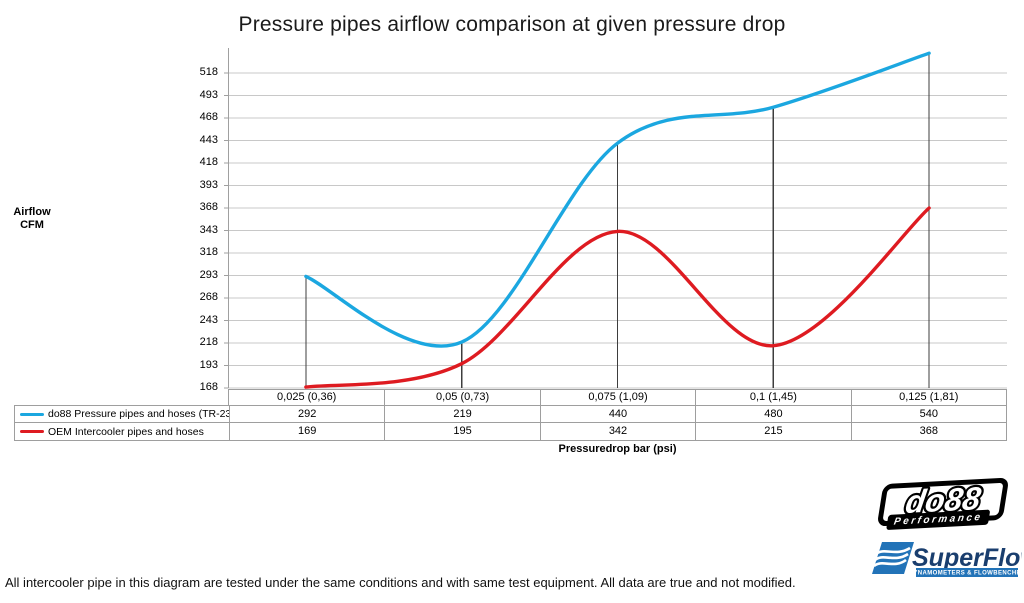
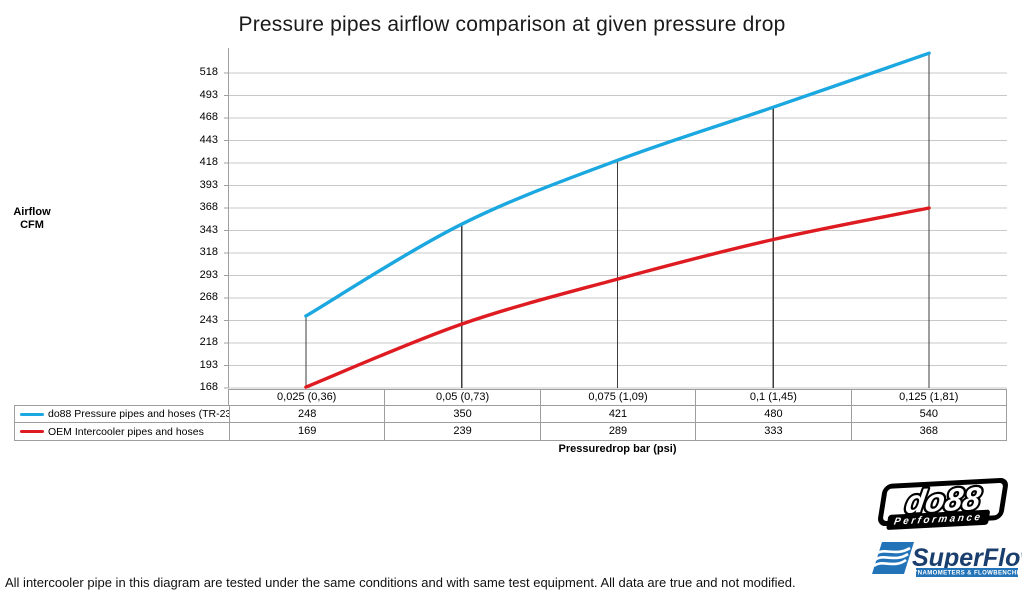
do88 Pressure pipes and hoses (TR-230)/0,025 (0,36): 292 -> 248
do88 Pressure pipes and hoses (TR-230)/0,05 (0,73): 219 -> 350
OEM Intercooler pipes and hoses/0,05 (0,73): 195 -> 239
do88 Pressure pipes and hoses (TR-230)/0,075 (1,09): 440 -> 421
OEM Intercooler pipes and hoses/0,075 (1,09): 342 -> 289
OEM Intercooler pipes and hoses/0,1 (1,45): 215 -> 333
